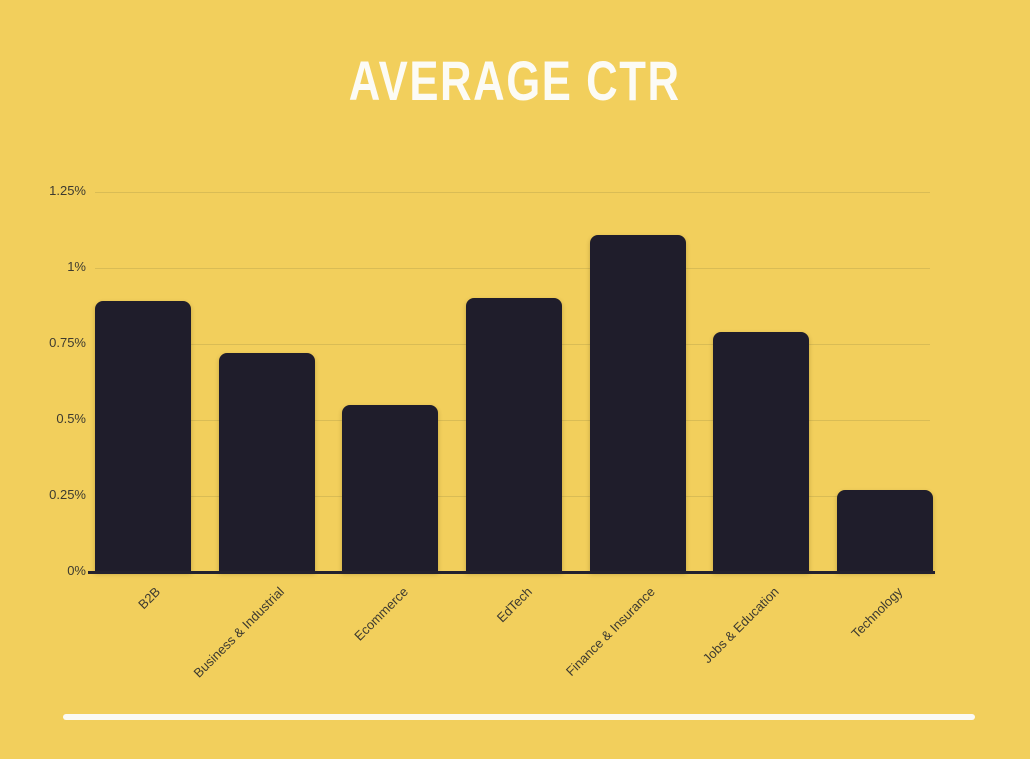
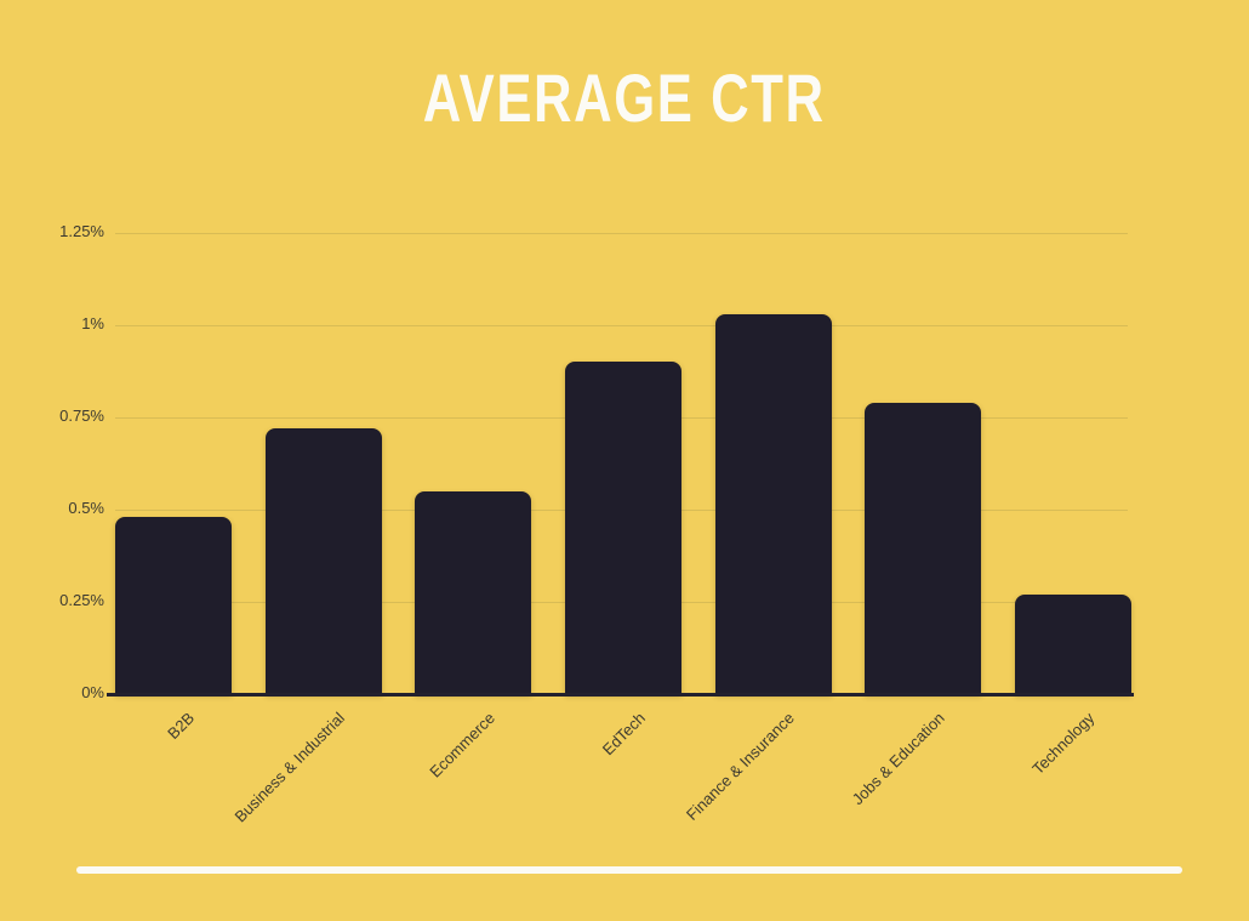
B2B: 0.89% -> 0.48%
Finance & Insurance: 1.11% -> 1.03%
